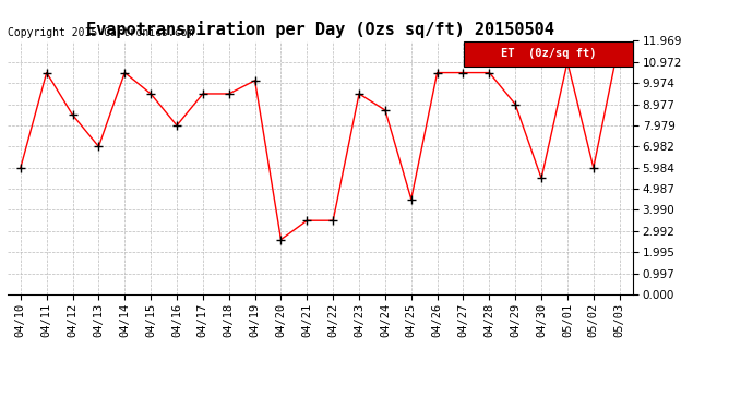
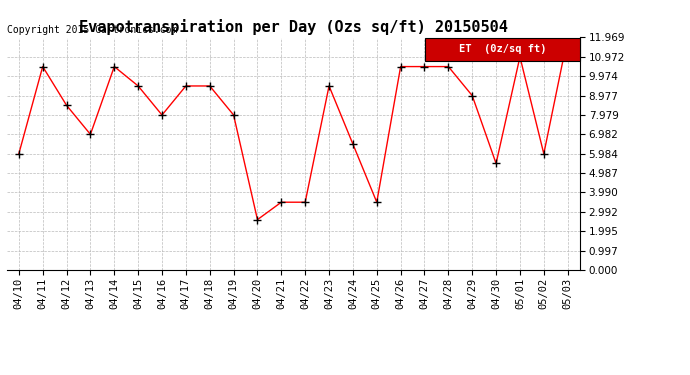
04/19: 10.1 -> 8.0
04/24: 8.7 -> 6.5
04/25: 4.5 -> 3.5
